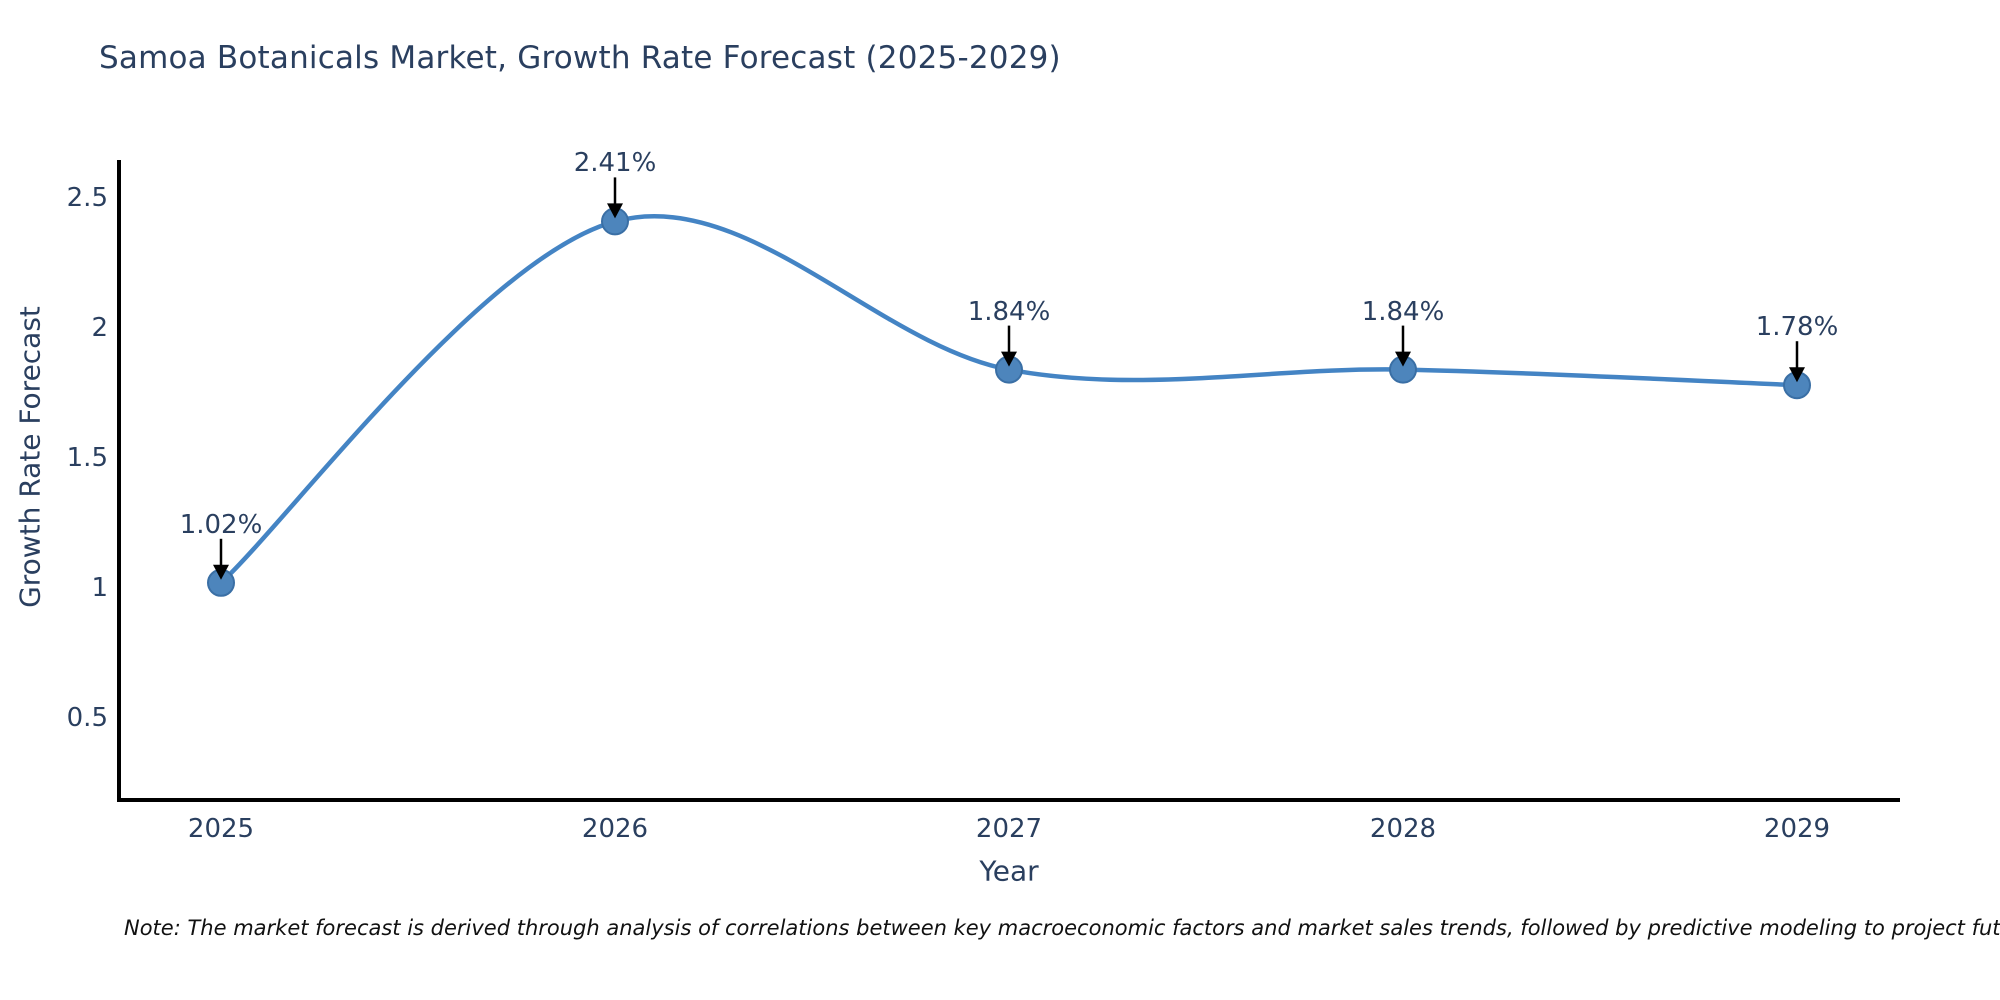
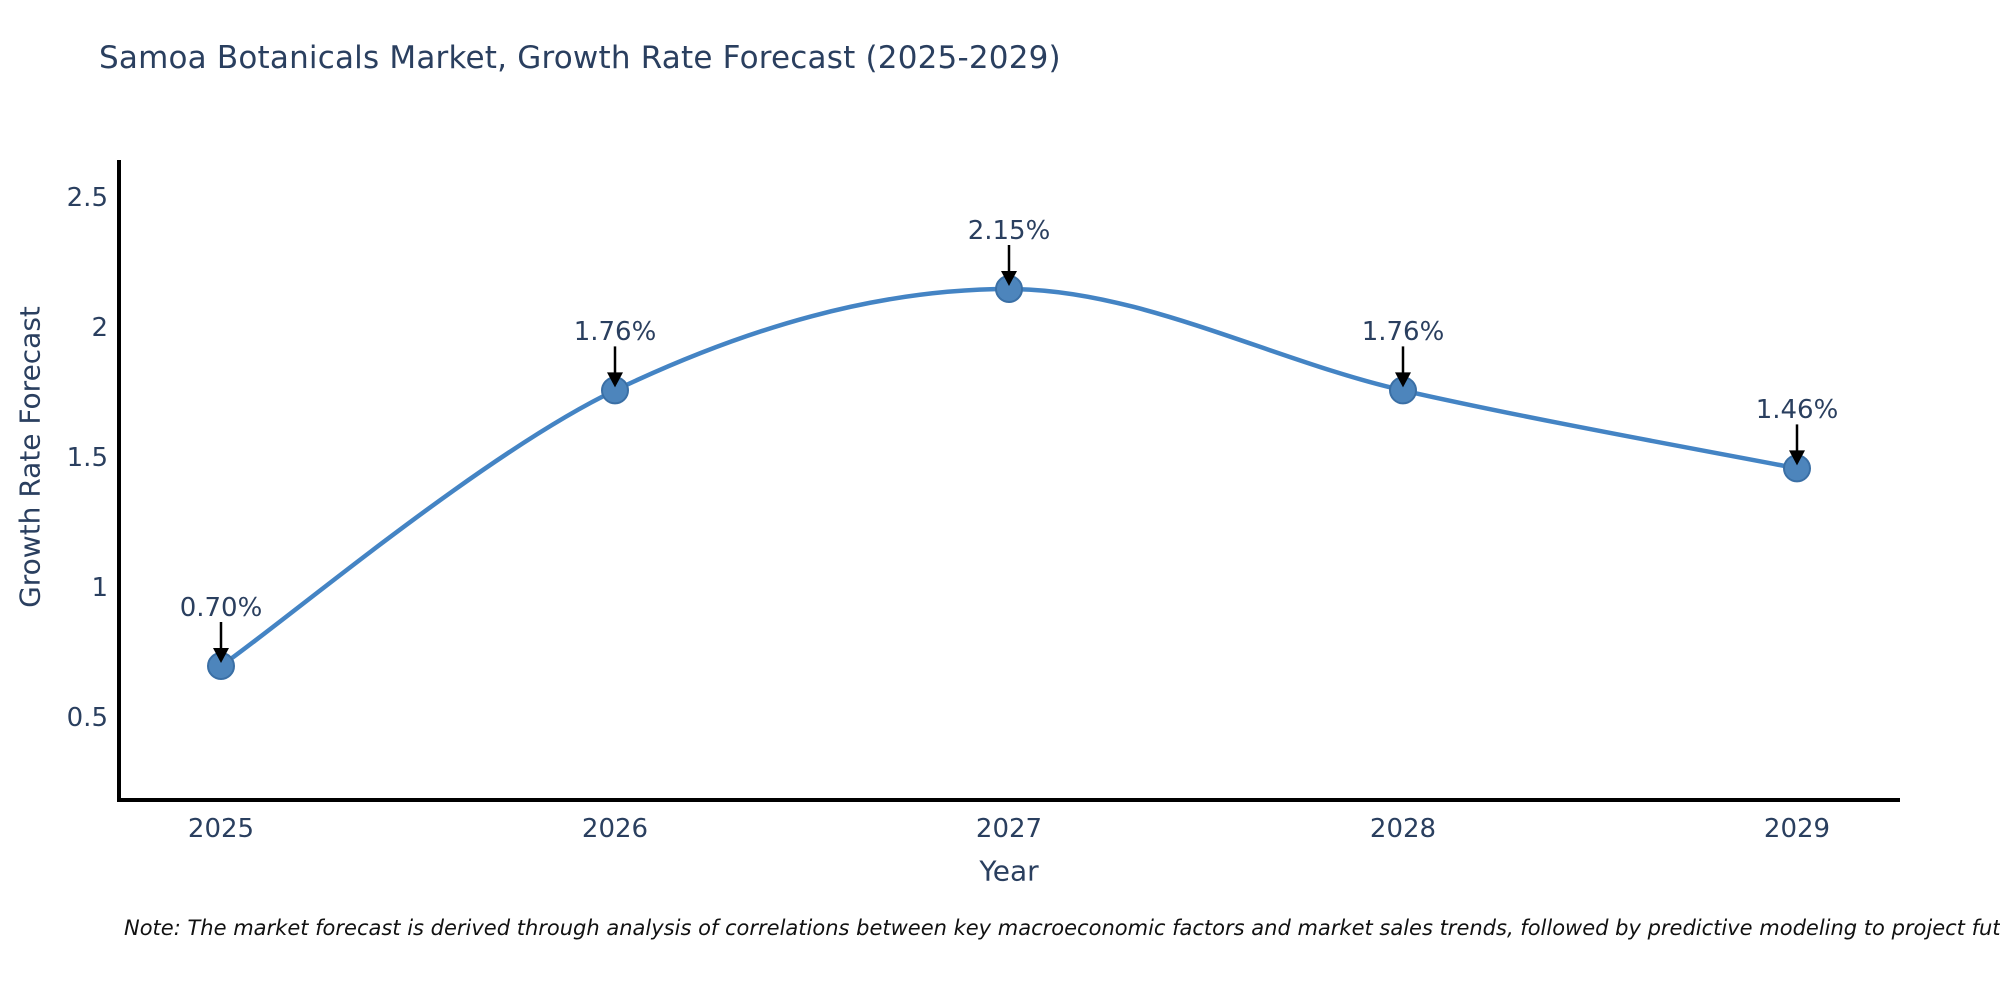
2025: 1.02% -> 0.70%
2026: 2.41% -> 1.76%
2027: 1.84% -> 2.15%
2028: 1.84% -> 1.76%
2029: 1.78% -> 1.46%
